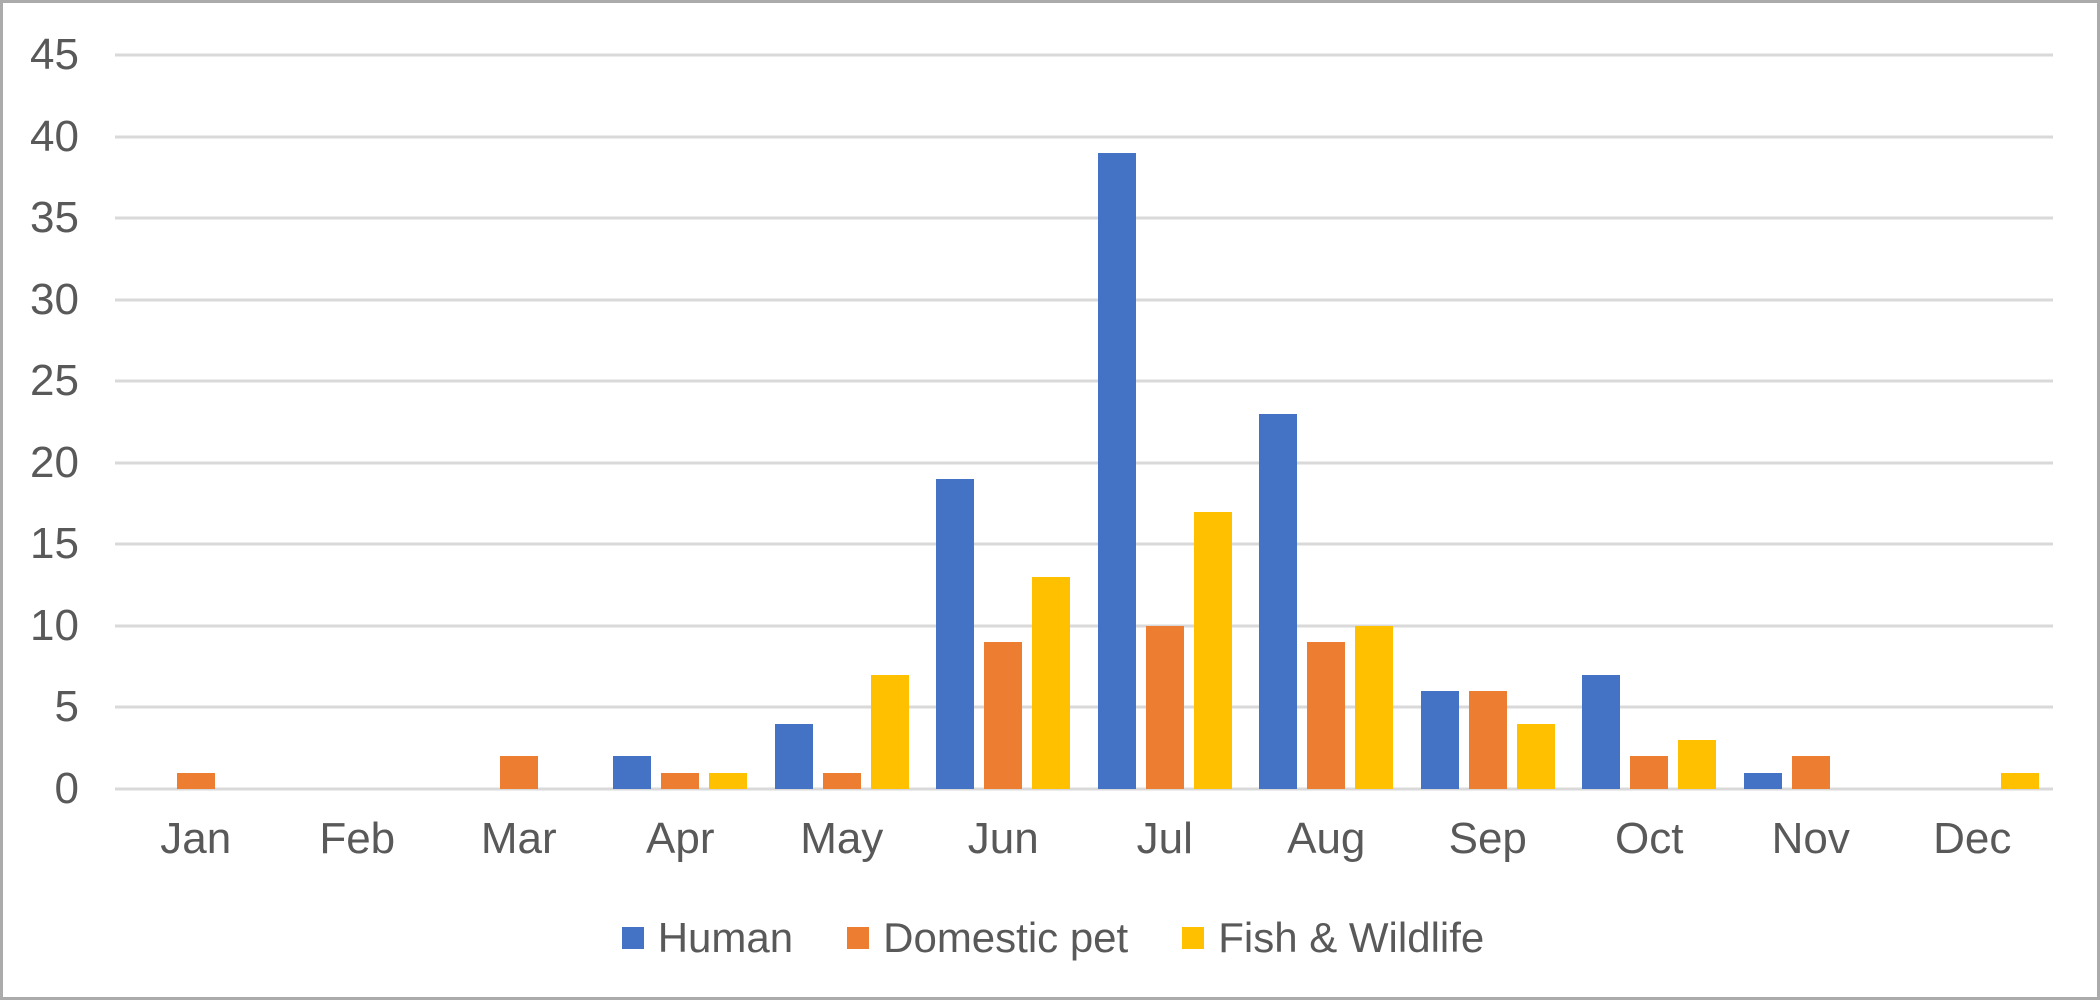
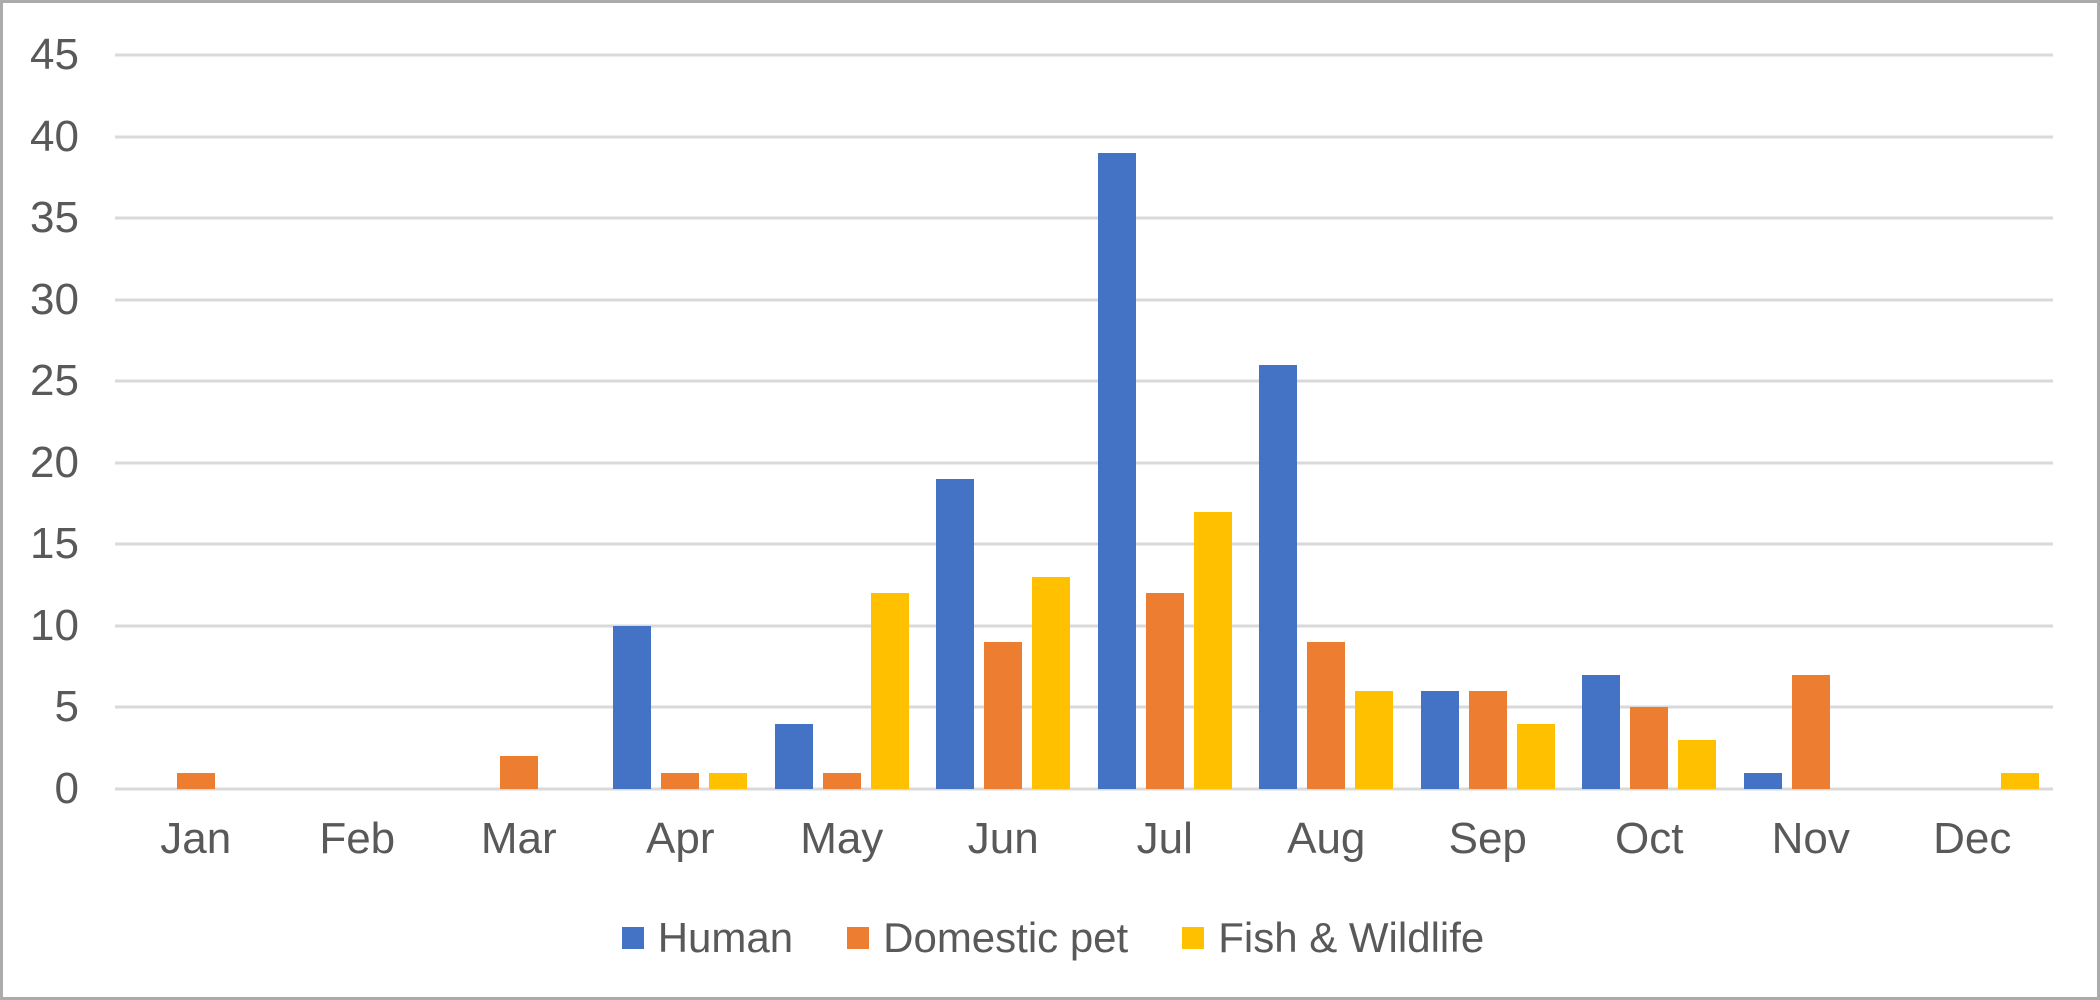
Human/Apr: 2 -> 10
Fish & Wildlife/May: 7 -> 12
Domestic pet/Jul: 10 -> 12
Human/Aug: 23 -> 26
Fish & Wildlife/Aug: 10 -> 6
Domestic pet/Oct: 2 -> 5
Domestic pet/Nov: 2 -> 7
